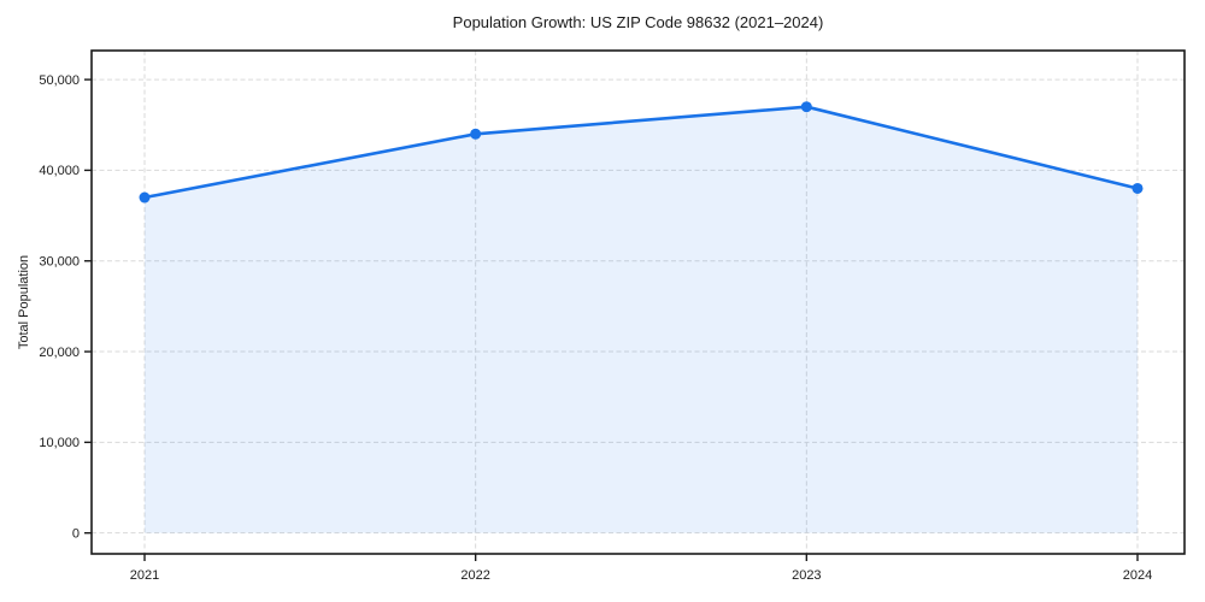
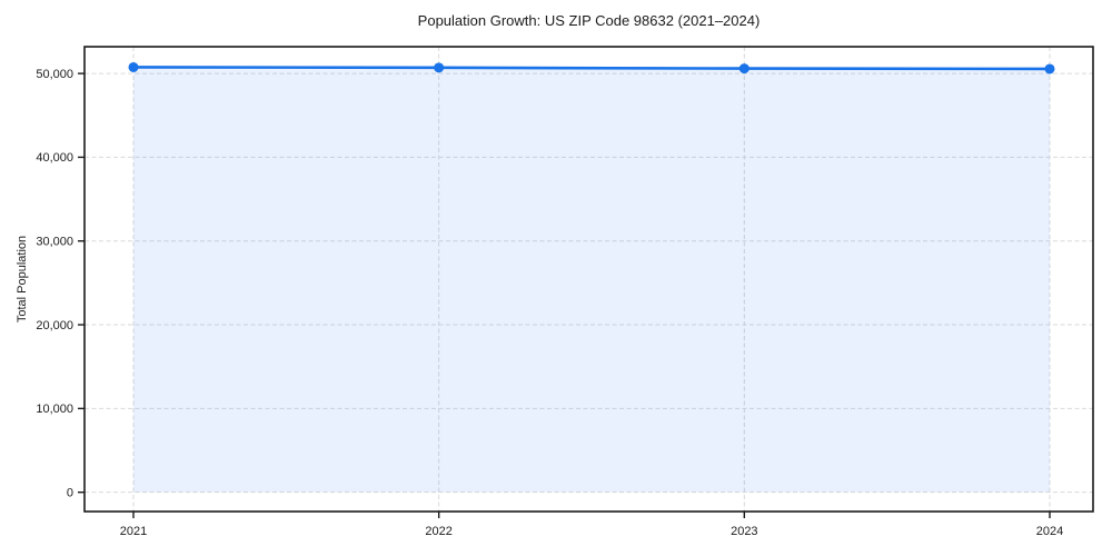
2021: 37000 -> 51000
2022: 44000 -> 51000
2023: 47000 -> 51000
2024: 38000 -> 51000
